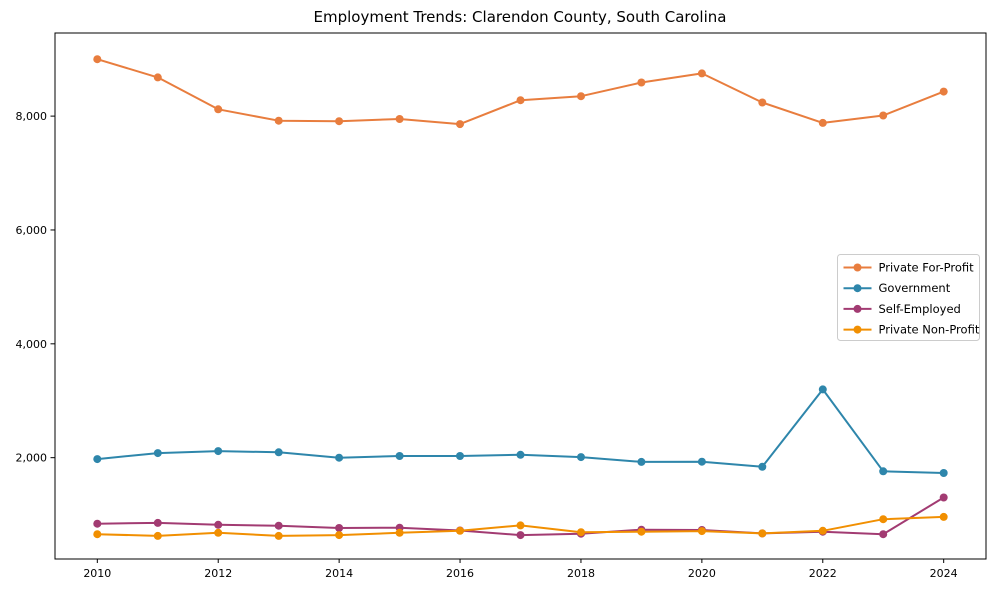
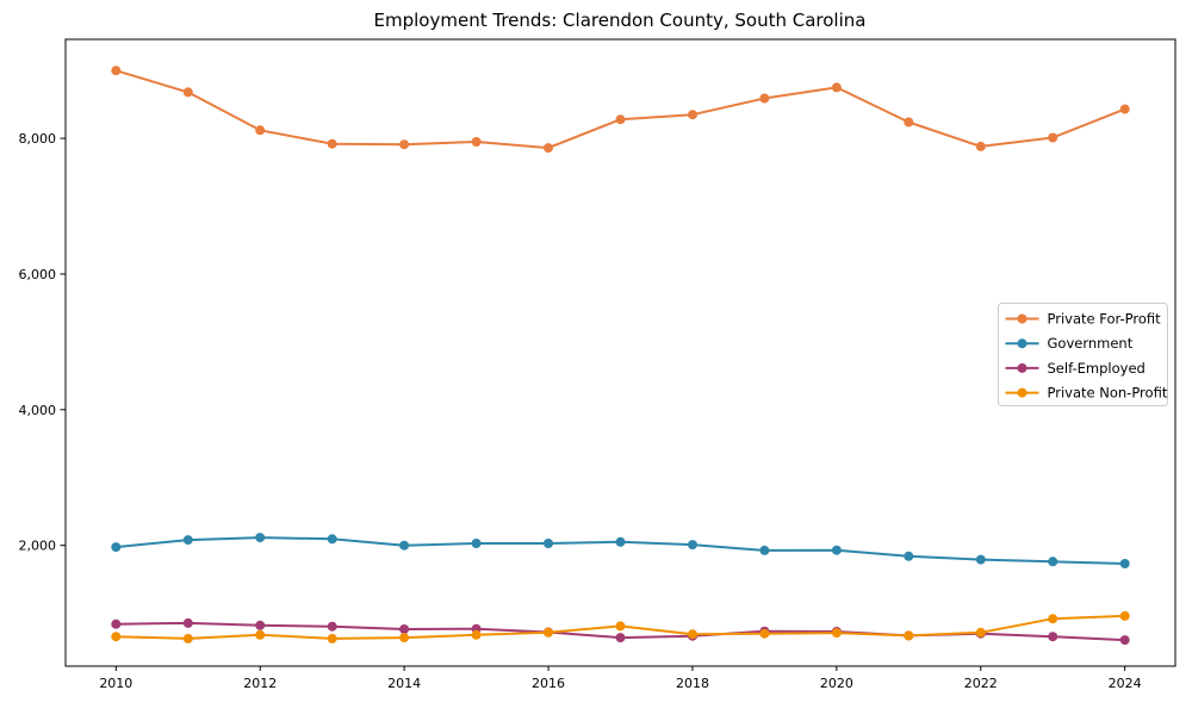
Government/2022: 3200 -> 1800
Self-Employed/2024: 1300 -> 600
